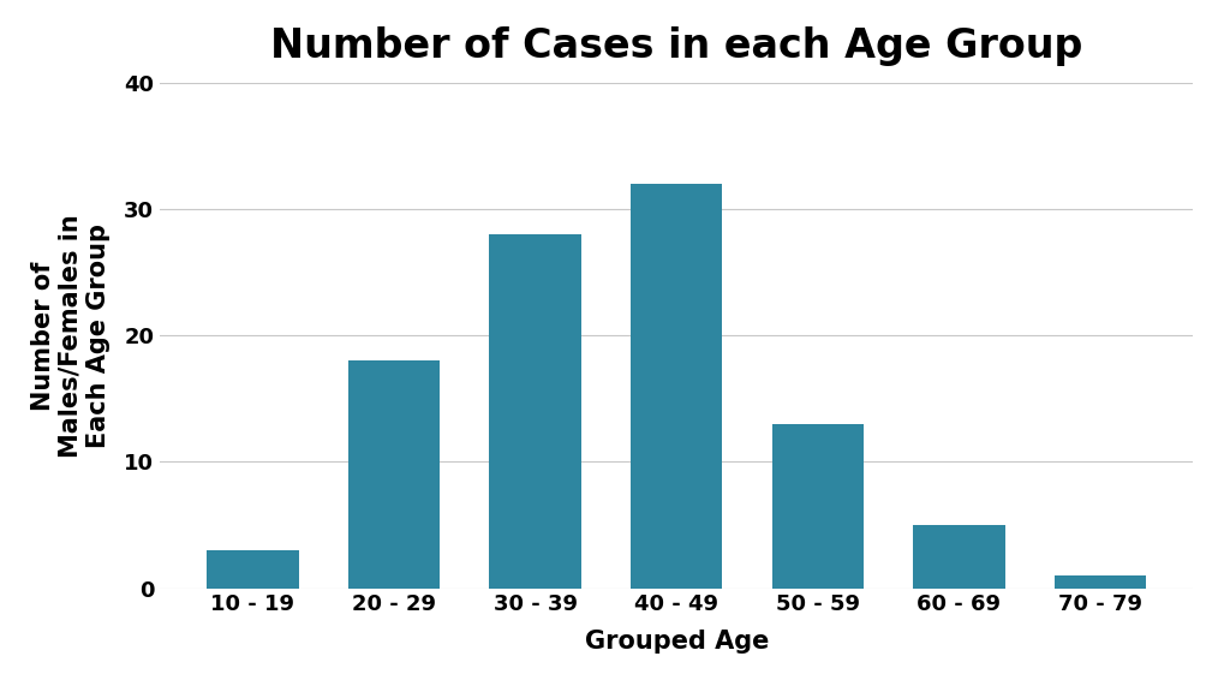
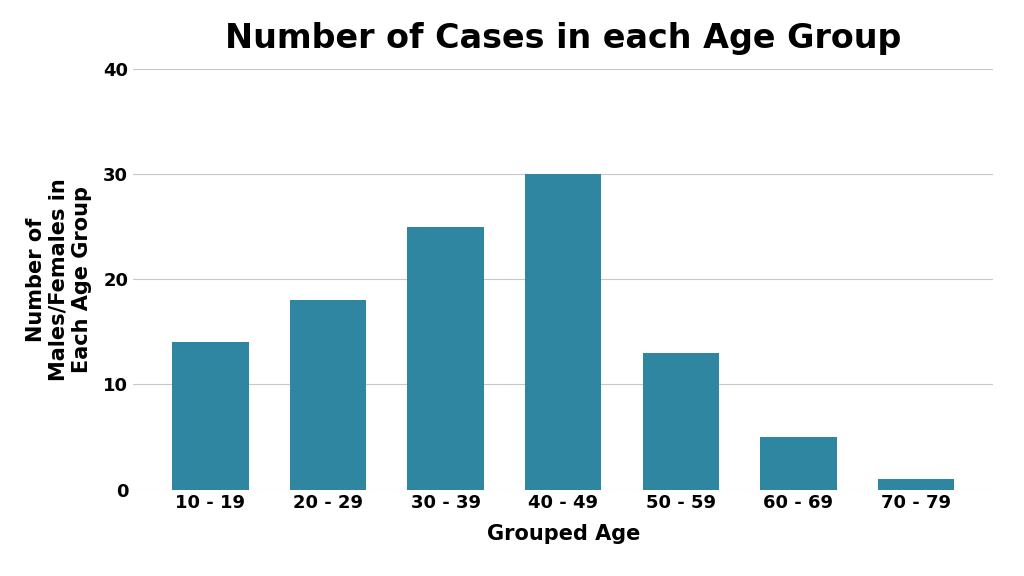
10 - 19: 3 -> 14
30 - 39: 28 -> 25
40 - 49: 32 -> 30
